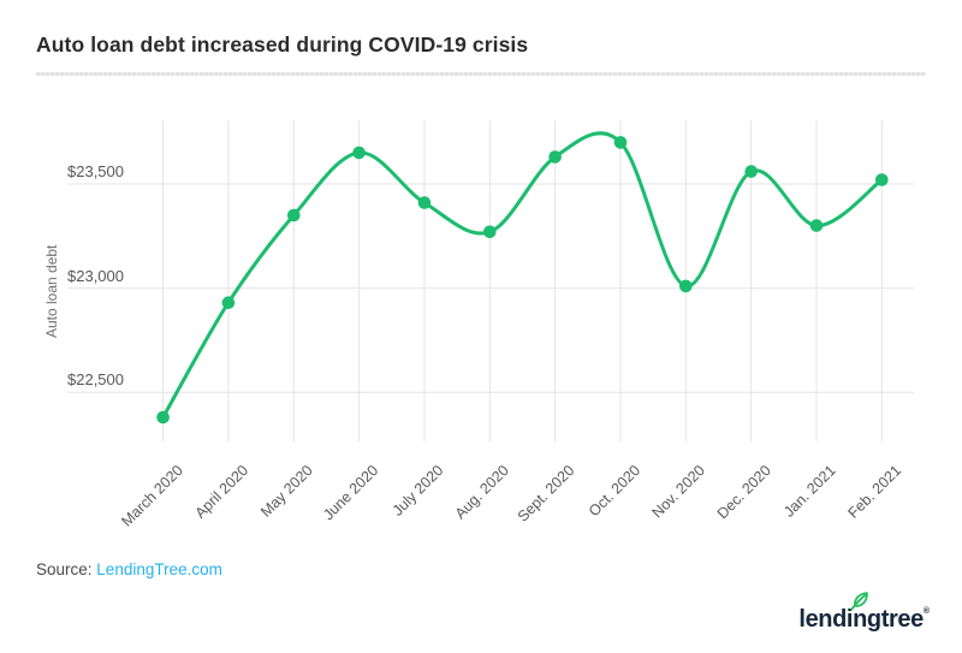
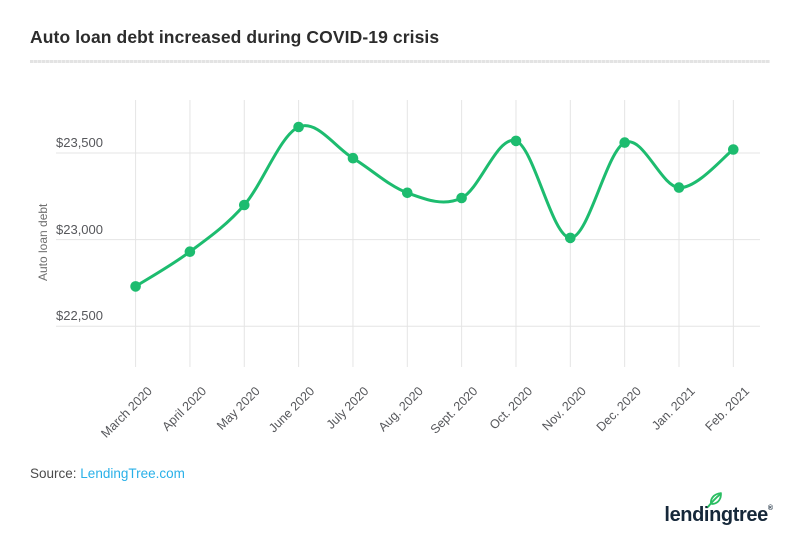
March 2020: $22380 -> $22730
May 2020: $23350 -> $23200
July 2020: $23410 -> $23470
Sept. 2020: $23630 -> $23240
Oct. 2020: $23700 -> $23570
